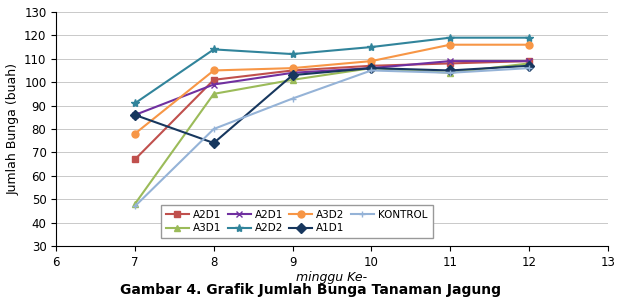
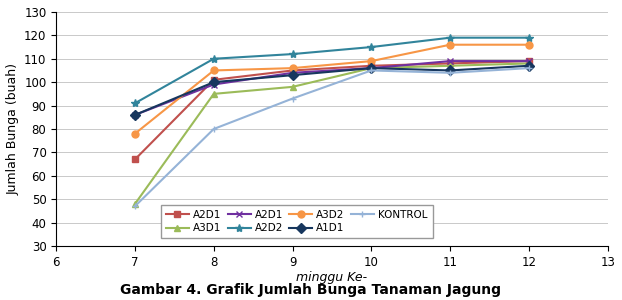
A2D2/8: 114 -> 110
A1D1/8: 74 -> 100
A3D1/9: 101 -> 98
A3D1/11: 104 -> 107
